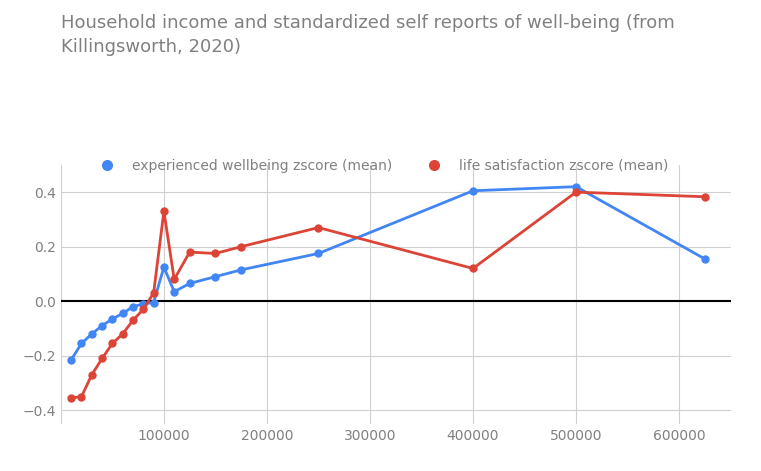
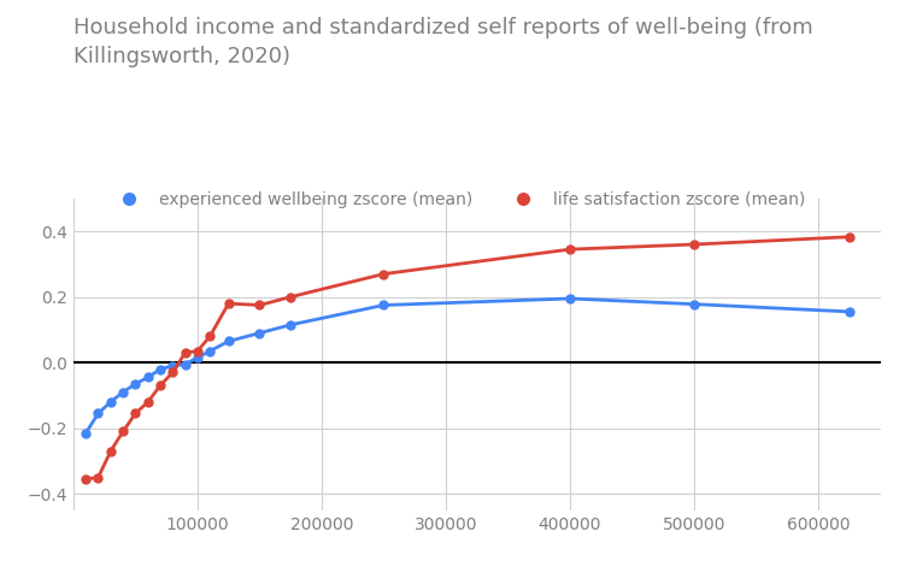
experienced wellbeing zscore (mean)/100000: 0.125 -> 0.015
life satisfaction zscore (mean)/100000: 0.330 -> 0.035
experienced wellbeing zscore (mean)/400000: 0.405 -> 0.195
life satisfaction zscore (mean)/400000: 0.120 -> 0.345
experienced wellbeing zscore (mean)/500000: 0.420 -> 0.178
life satisfaction zscore (mean)/500000: 0.400 -> 0.360
